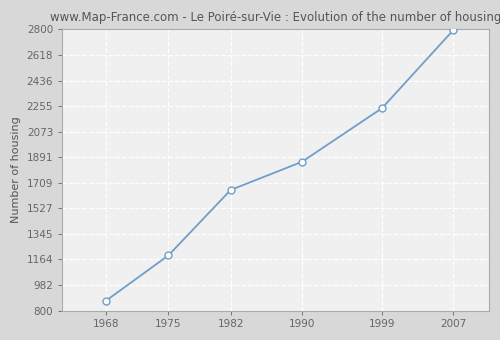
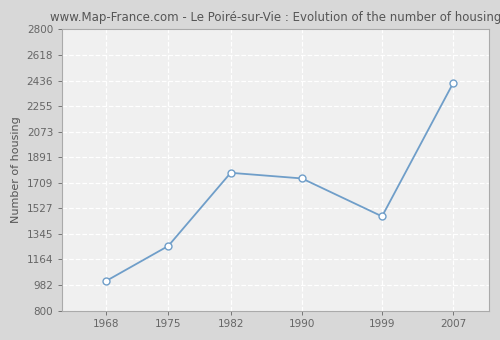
1968: 870 -> 1010
1975: 1190 -> 1260
1982: 1660 -> 1780
1990: 1860 -> 1740
1999: 2240 -> 1470
2007: 2800 -> 2420
